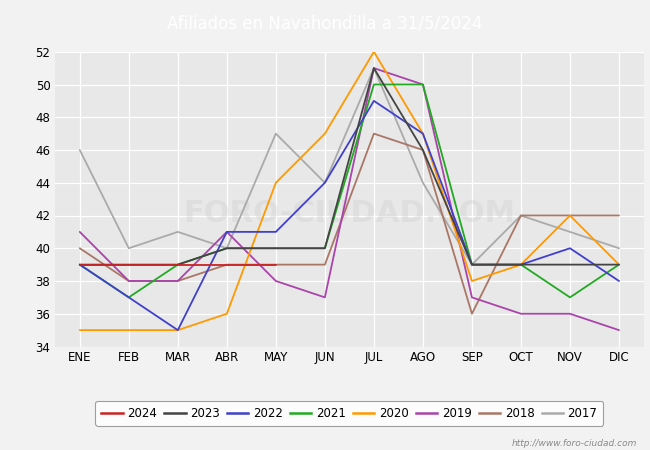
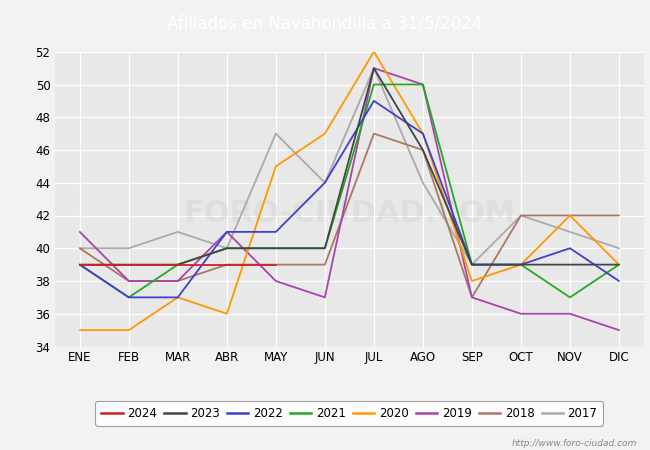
2017/ENE: 46 -> 40
2022/MAR: 35 -> 37
2020/MAR: 35 -> 37
2020/MAY: 44 -> 45
2018/SEP: 36 -> 37
